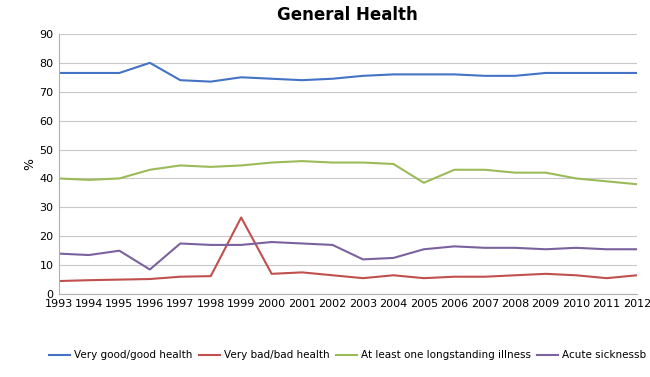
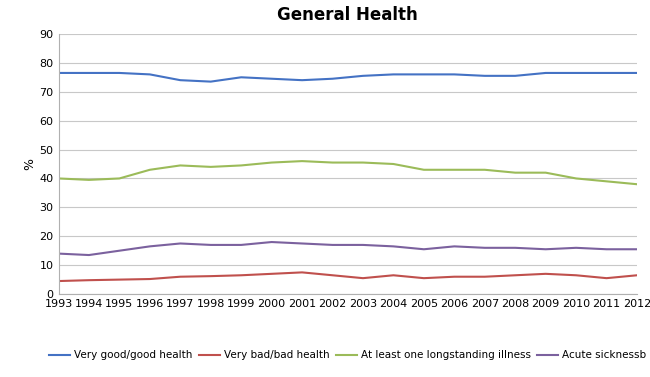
Very good/good health/1996: 80.0 -> 76.0
Acute sicknessb/1996: 8.5 -> 16.5
Very bad/bad health/1999: 26.5 -> 6.5
Acute sicknessb/2003: 12.0 -> 17.0
Acute sicknessb/2004: 12.5 -> 16.5
At least one longstanding illness/2005: 38.5 -> 43.0
